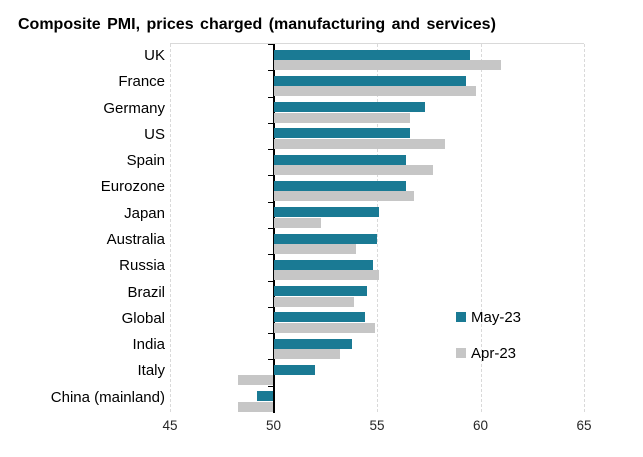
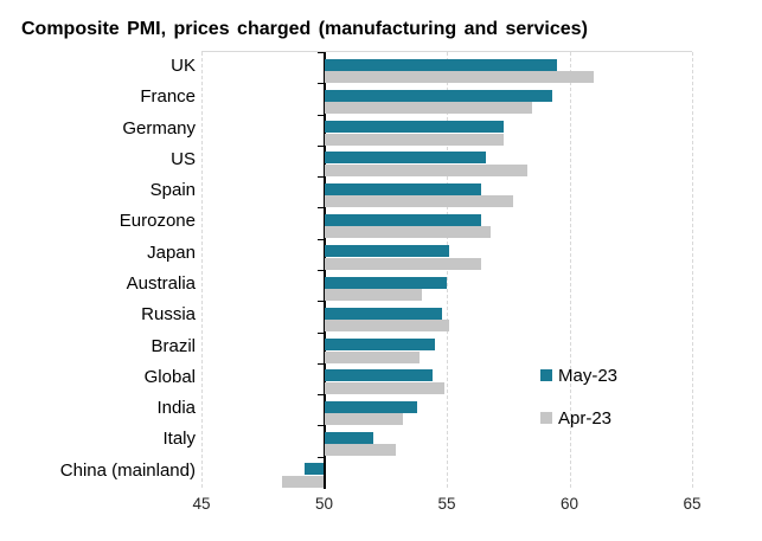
Apr-23/France: 59.8 -> 58.5
Apr-23/Germany: 56.6 -> 57.3
Apr-23/Japan: 52.3 -> 56.4
Apr-23/Italy: 48.3 -> 52.9
